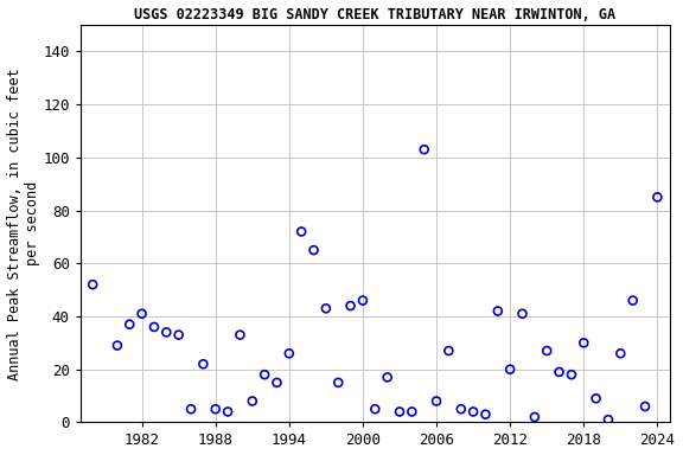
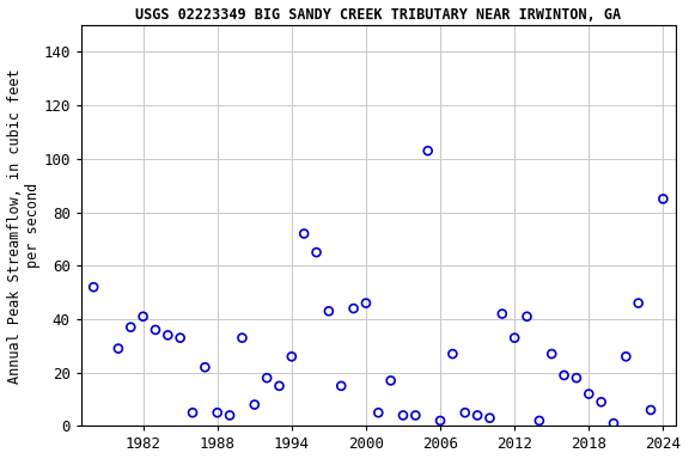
2006: 8 -> 2
2012: 20 -> 33
2018: 30 -> 12
